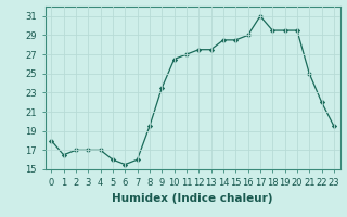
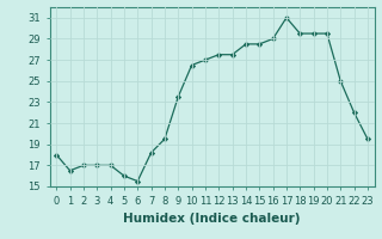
7: 16.0 -> 18.2
